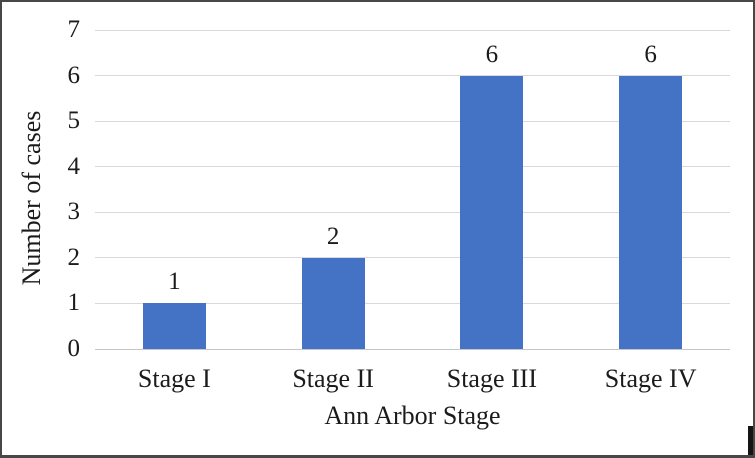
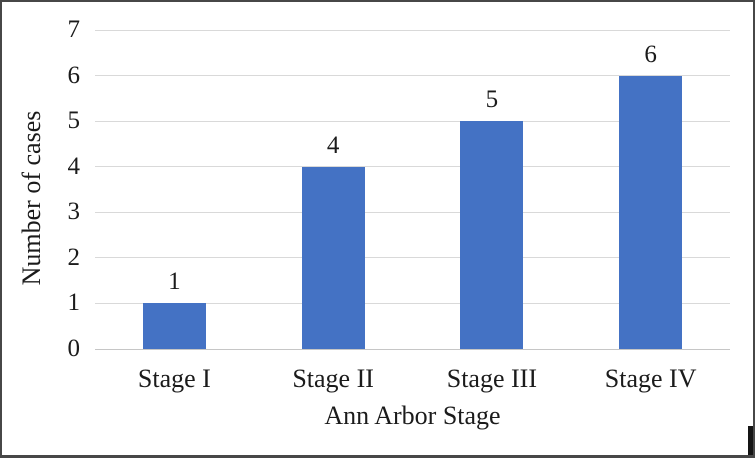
Stage II: 2 -> 4
Stage III: 6 -> 5
